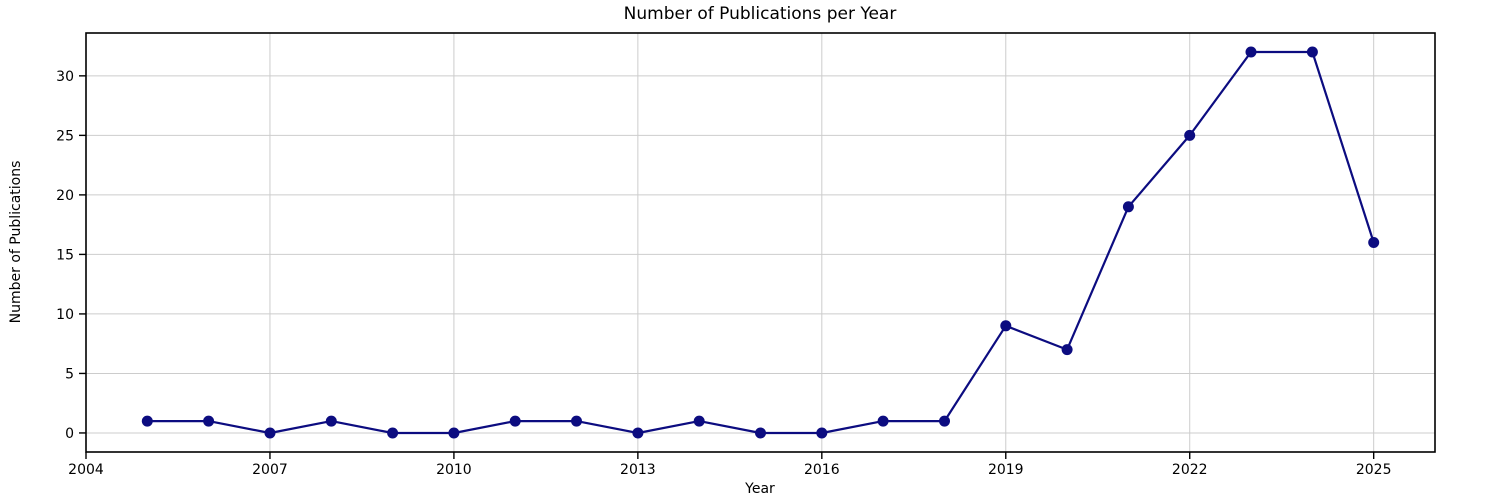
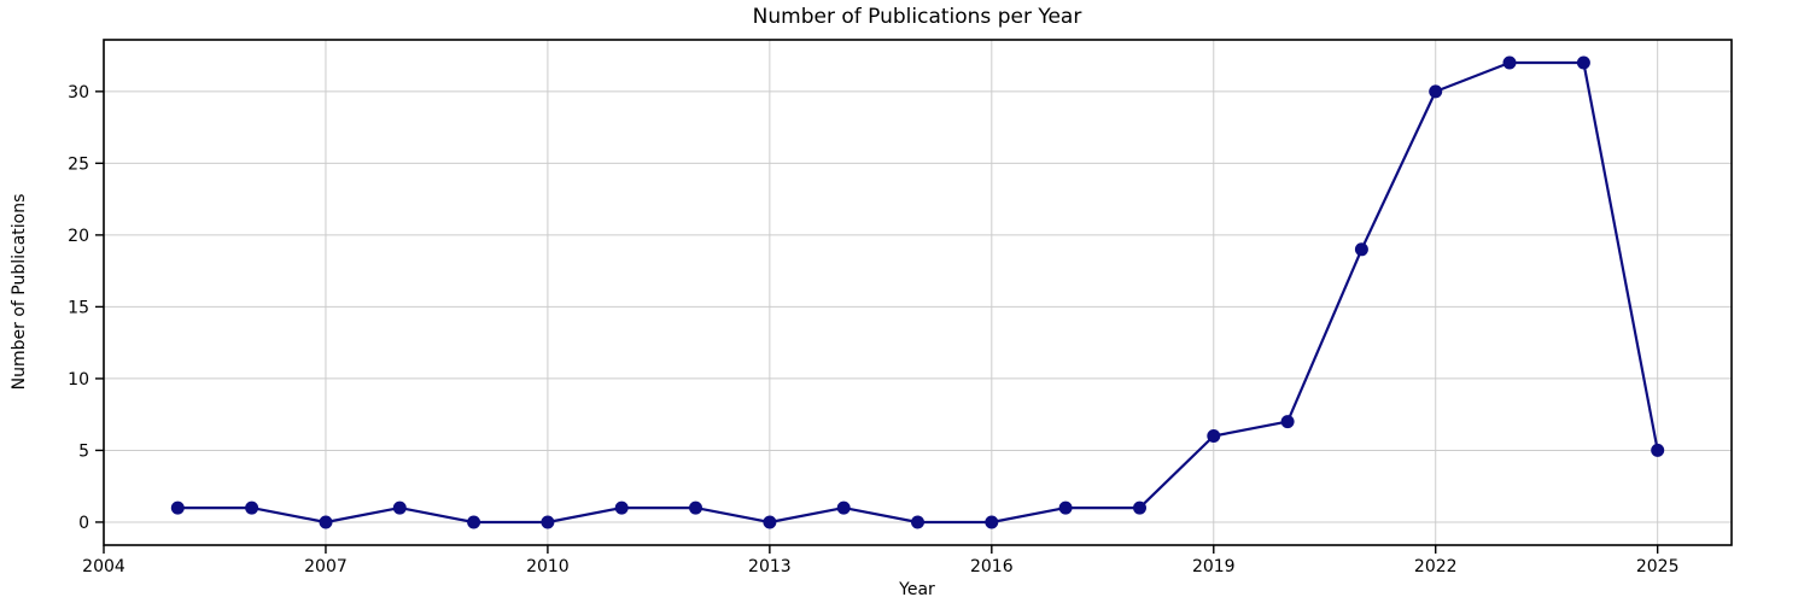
2019: 9 -> 6
2022: 25 -> 30
2025: 16 -> 5
